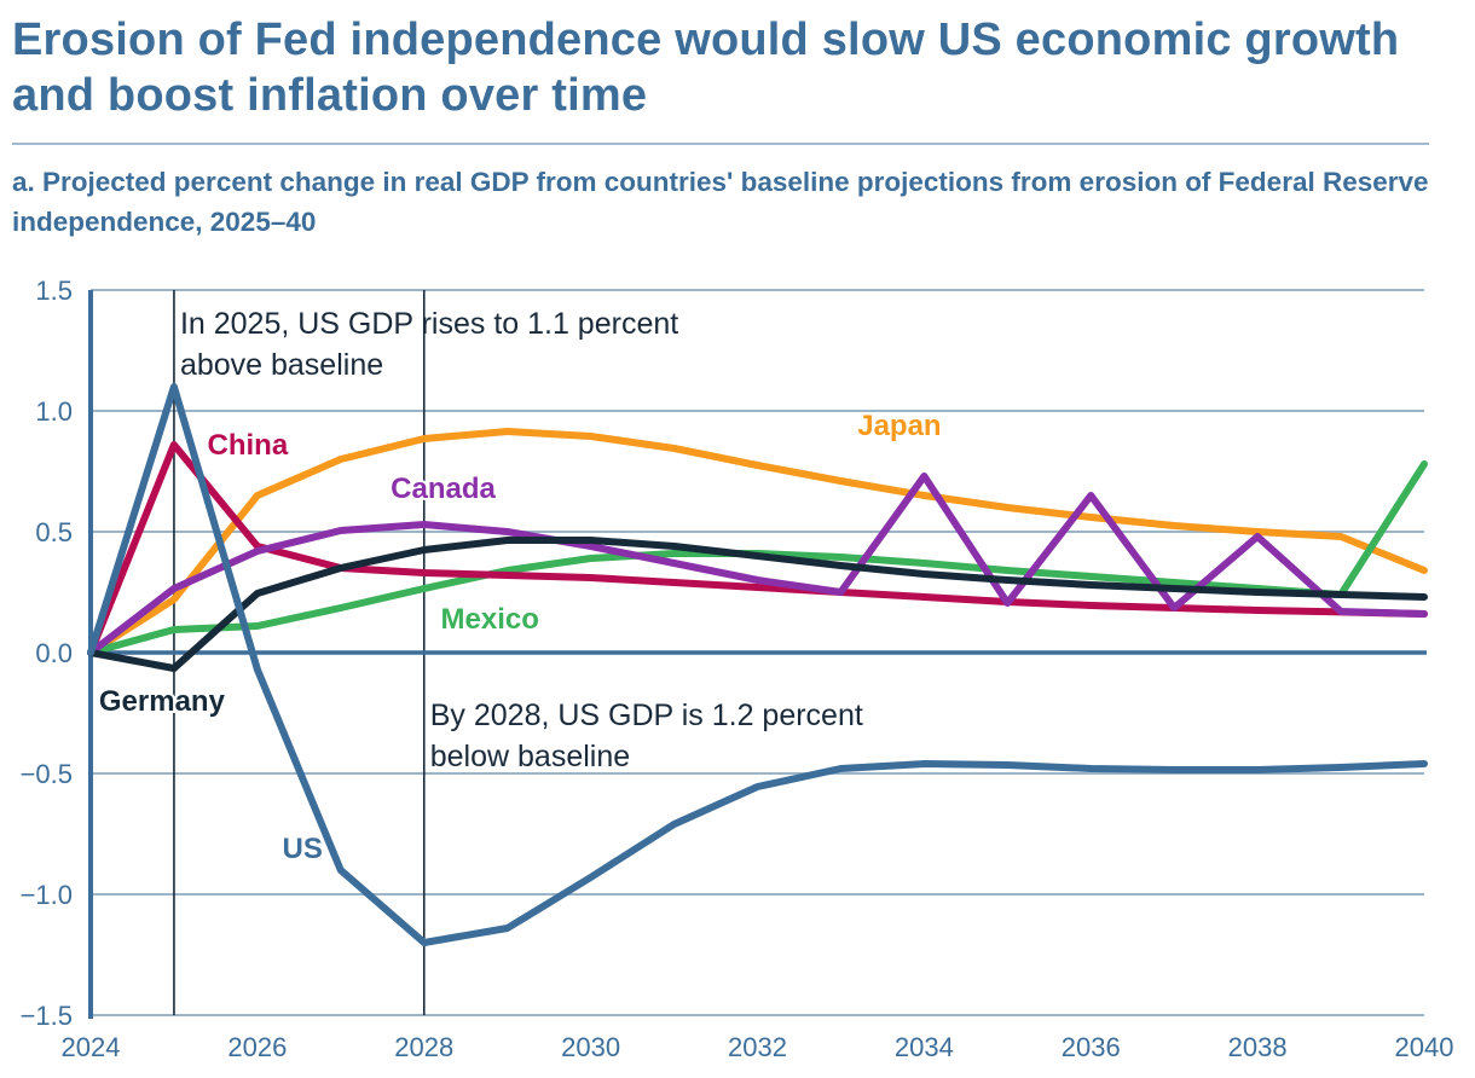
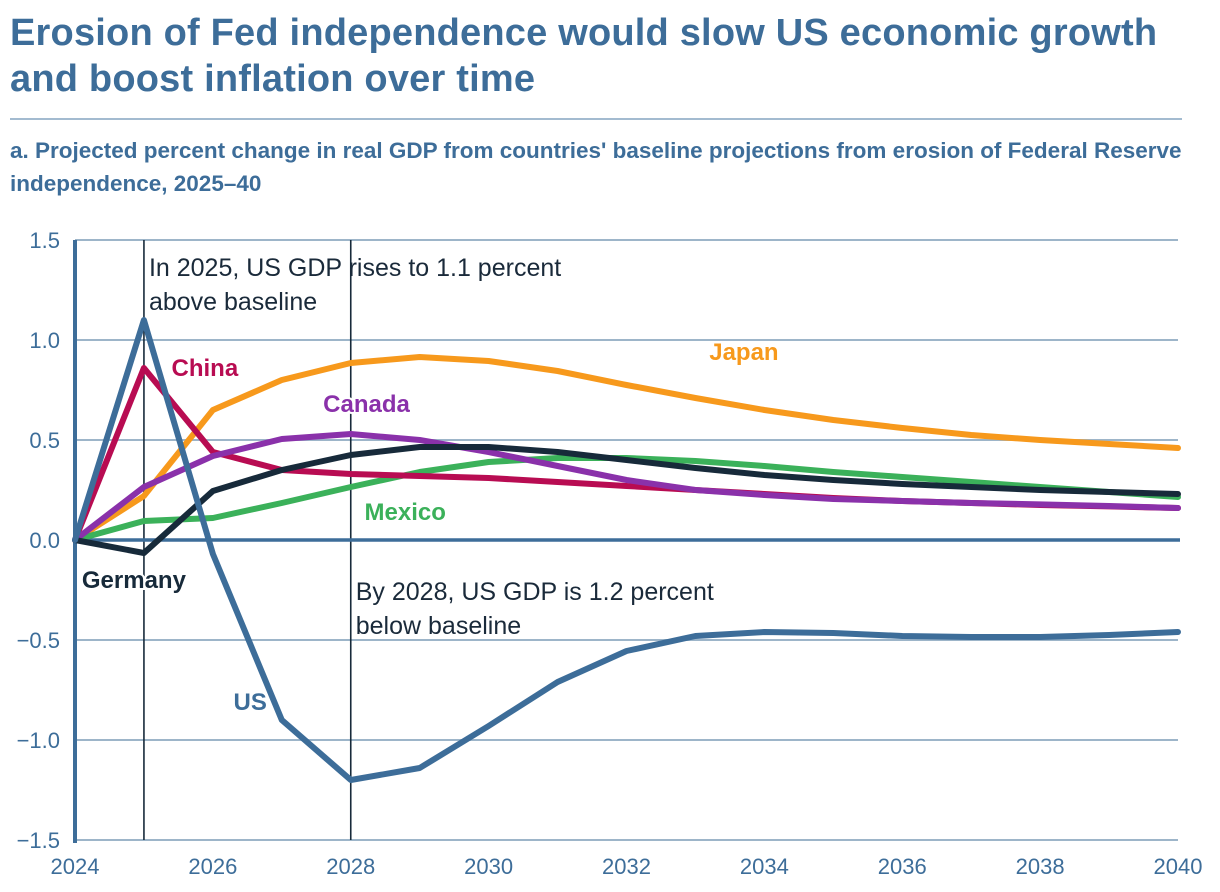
Canada/2034: 0.73 -> 0.23
Canada/2036: 0.65 -> 0.20
Canada/2038: 0.48 -> 0.18
Japan/2040: 0.34 -> 0.46
Mexico/2040: 0.78 -> 0.21
